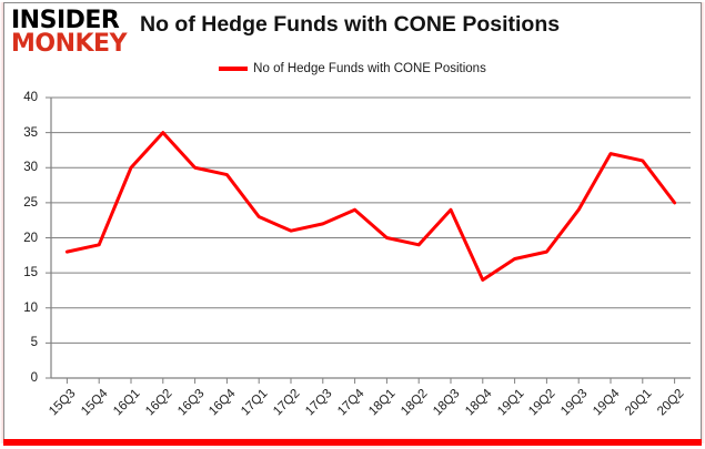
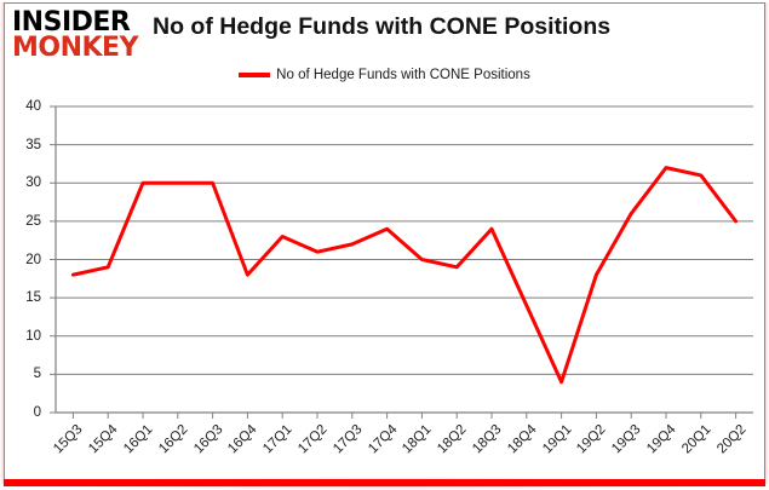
16Q2: 35 -> 30
16Q4: 29 -> 18
19Q1: 17 -> 4
19Q3: 24 -> 26
